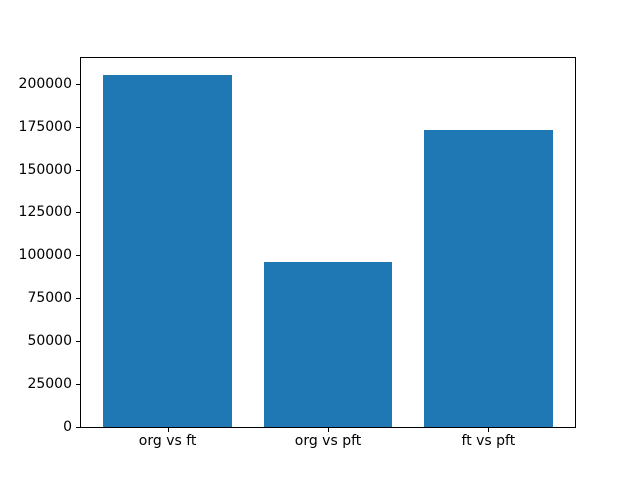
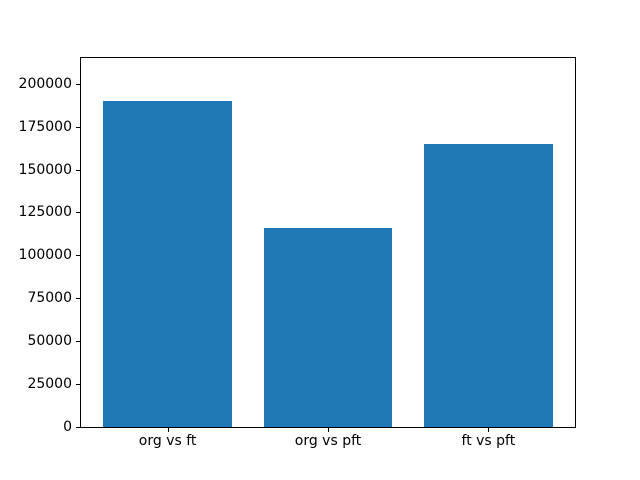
org vs ft: 205000 -> 190000
org vs pft: 96000 -> 116000
ft vs pft: 173000 -> 165000
